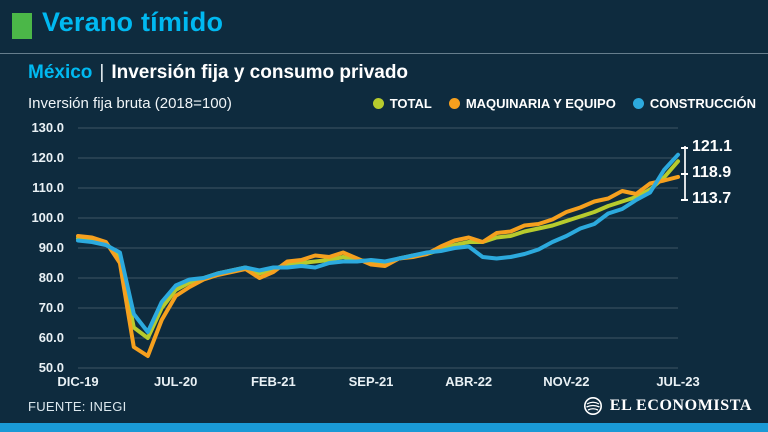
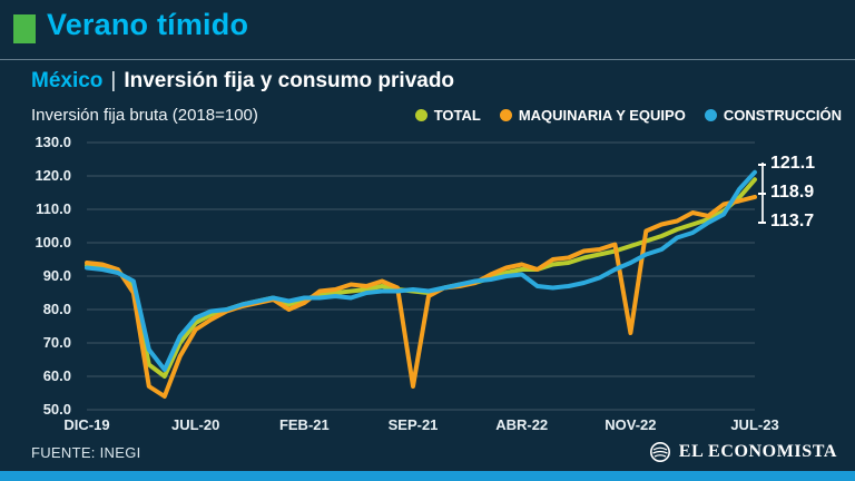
MAQUINARIA Y EQUIPO/SEP-21: 84 -> 57
MAQUINARIA Y EQUIPO/NOV-22: 102 -> 73
